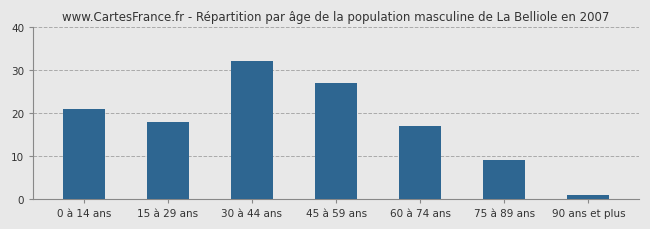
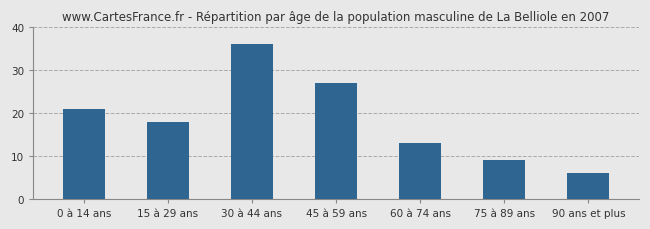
30 à 44 ans: 32 -> 36
60 à 74 ans: 17 -> 13
90 ans et plus: 1 -> 6
